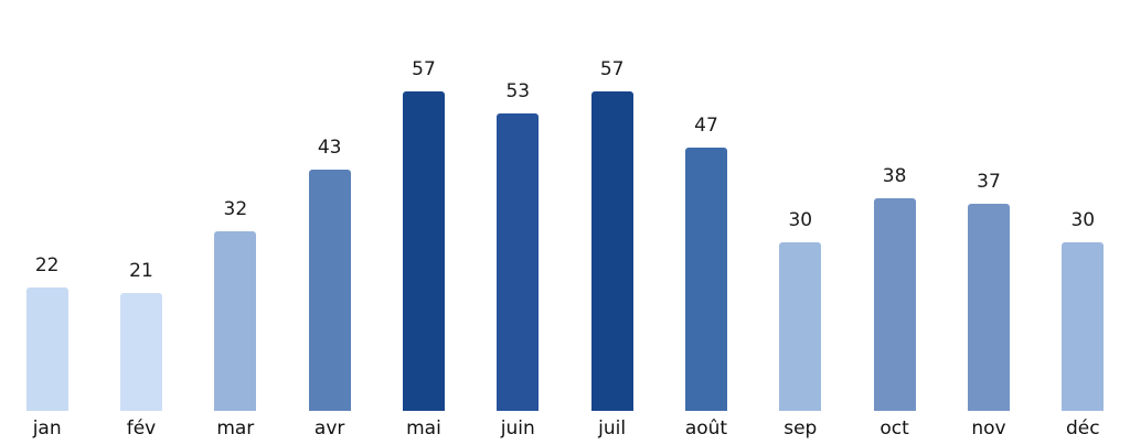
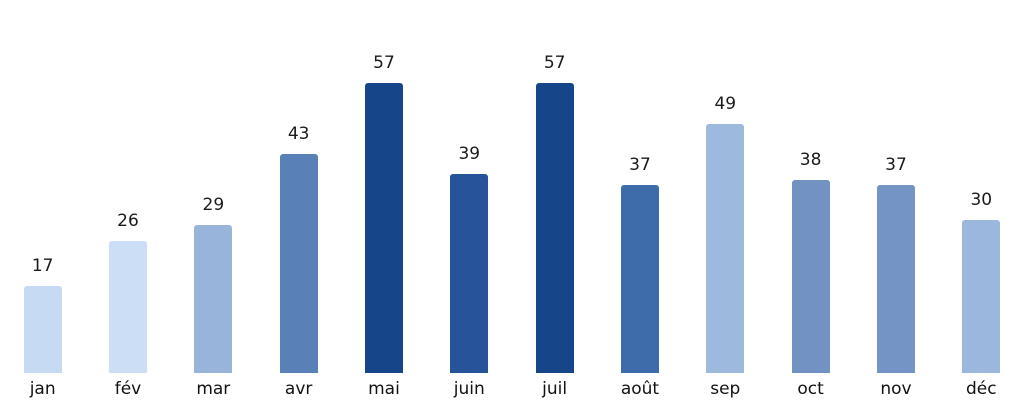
jan: 22 -> 17
fév: 21 -> 26
mar: 32 -> 29
juin: 53 -> 39
août: 47 -> 37
sep: 30 -> 49
